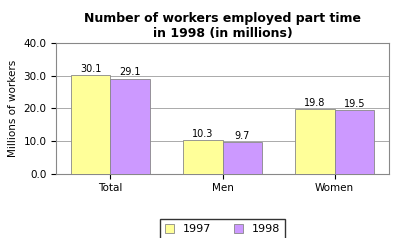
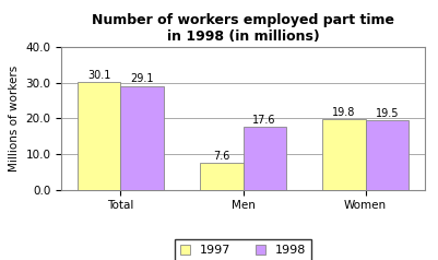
1997/Men: 10.3 -> 7.6
1998/Men: 9.7 -> 17.6
